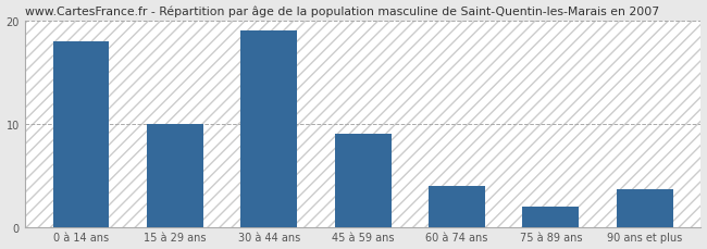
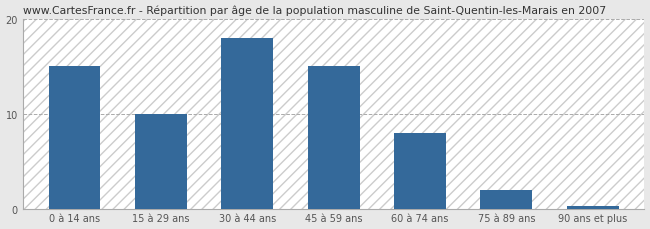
0 à 14 ans: 18.0 -> 15.0
30 à 44 ans: 19.0 -> 18.0
45 à 59 ans: 9.0 -> 15.0
60 à 74 ans: 4.0 -> 8.0
90 ans et plus: 3.6 -> 0.3
